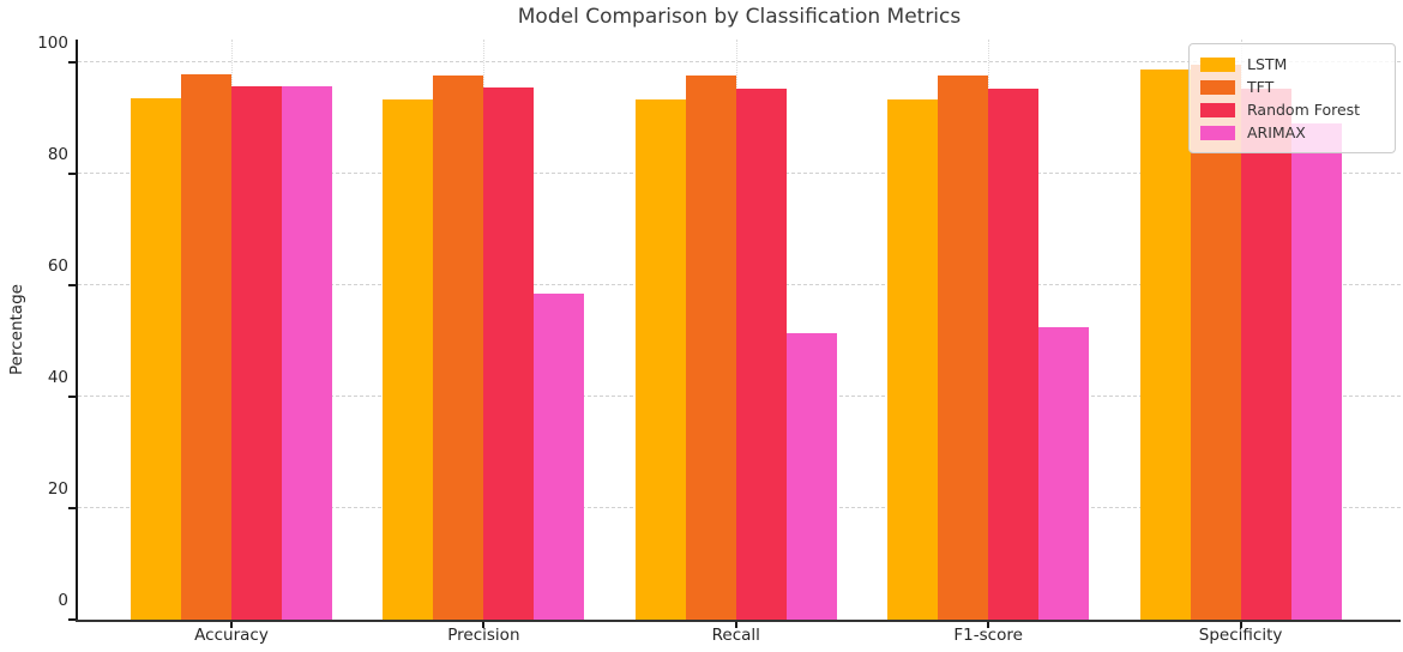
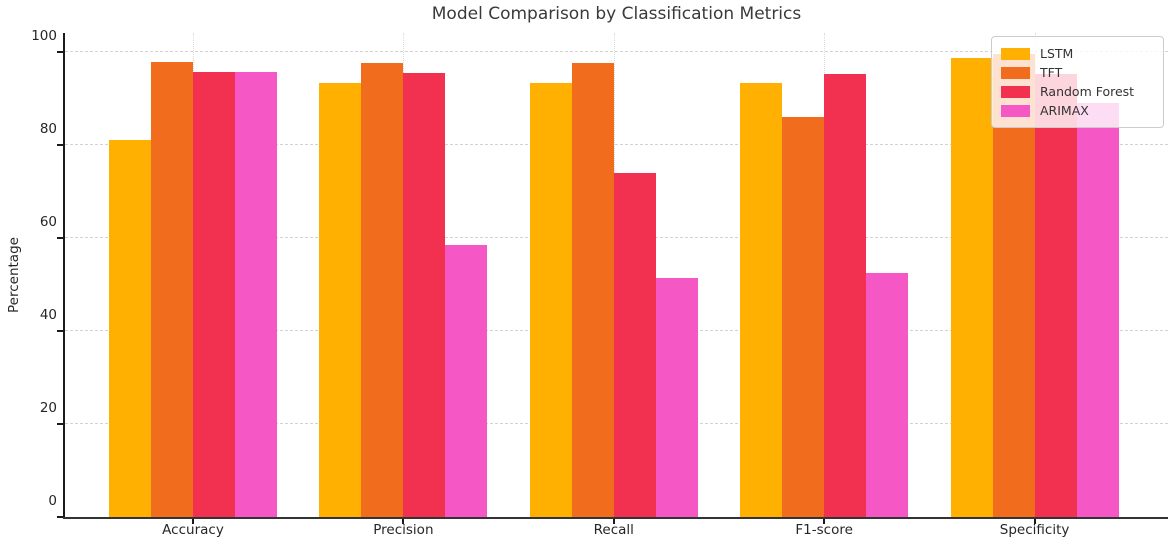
LSTM/Accuracy: 93 -> 81
Random Forest/Recall: 95 -> 74
TFT/F1-score: 98 -> 86
